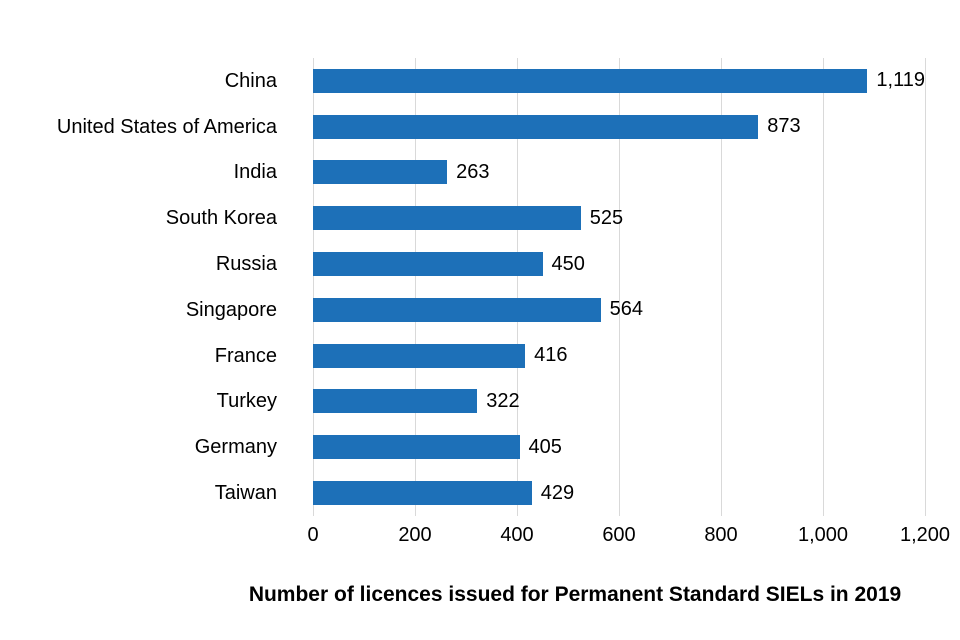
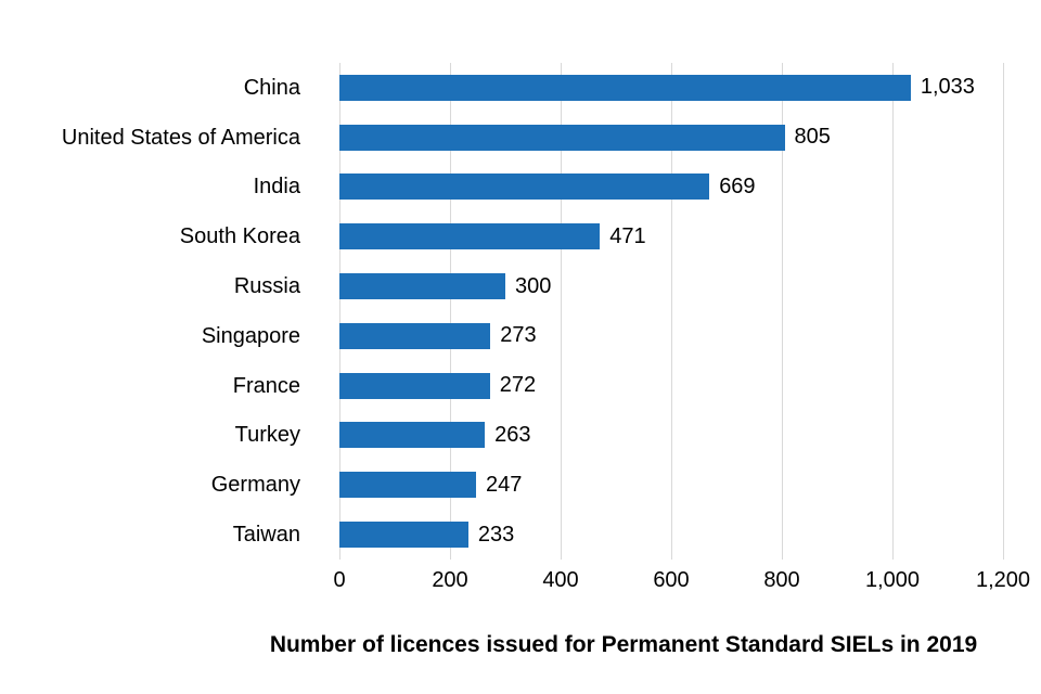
China: 1,119 -> 1,033
United States of America: 873 -> 805
India: 263 -> 669
South Korea: 525 -> 471
Russia: 450 -> 300
Singapore: 564 -> 273
France: 416 -> 272
Turkey: 322 -> 263
Germany: 405 -> 247
Taiwan: 429 -> 233
